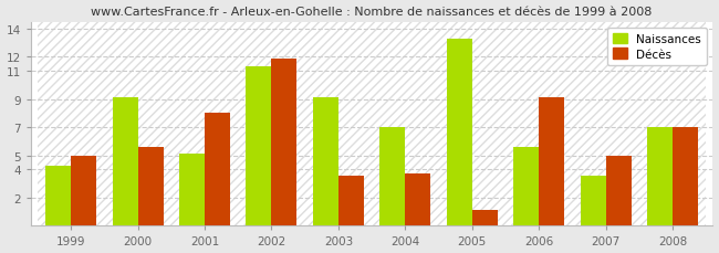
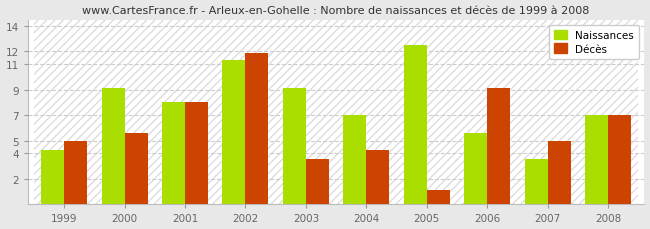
Naissances/2001: 5.1 -> 8.0
Décès/2004: 3.7 -> 4.3
Naissances/2005: 13.3 -> 12.5
